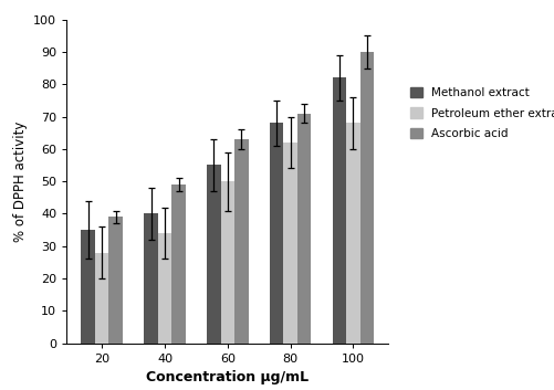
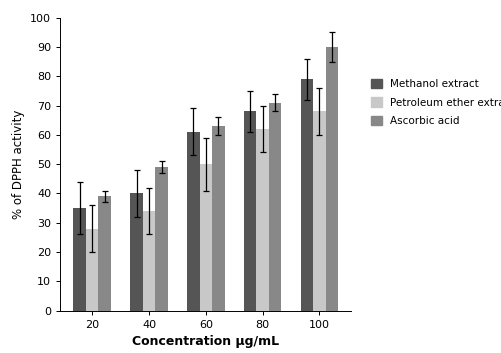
Methanol extract/60: 55 -> 61
Methanol extract/100: 82 -> 79
